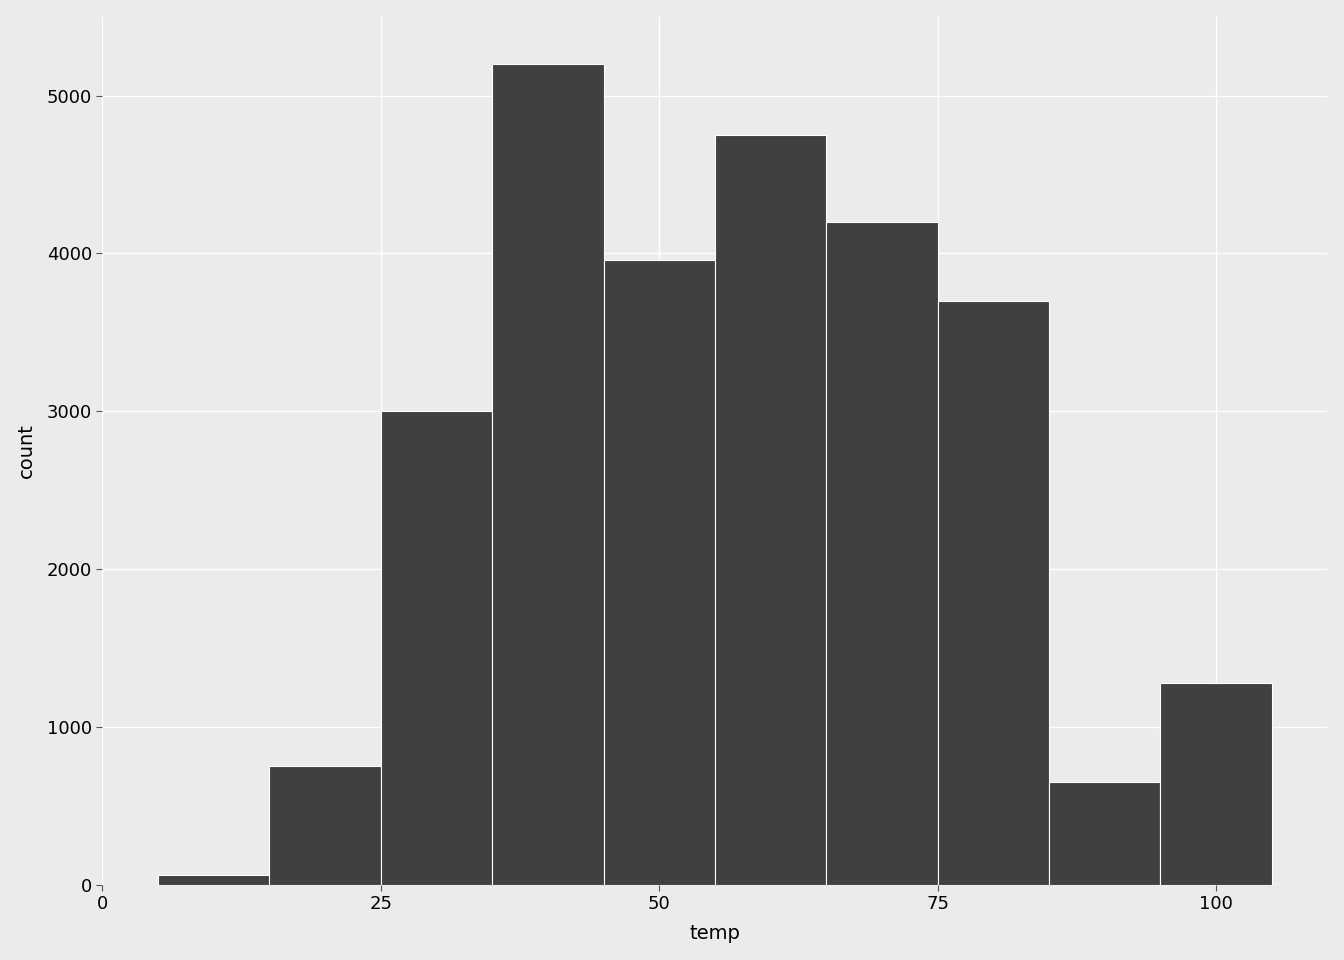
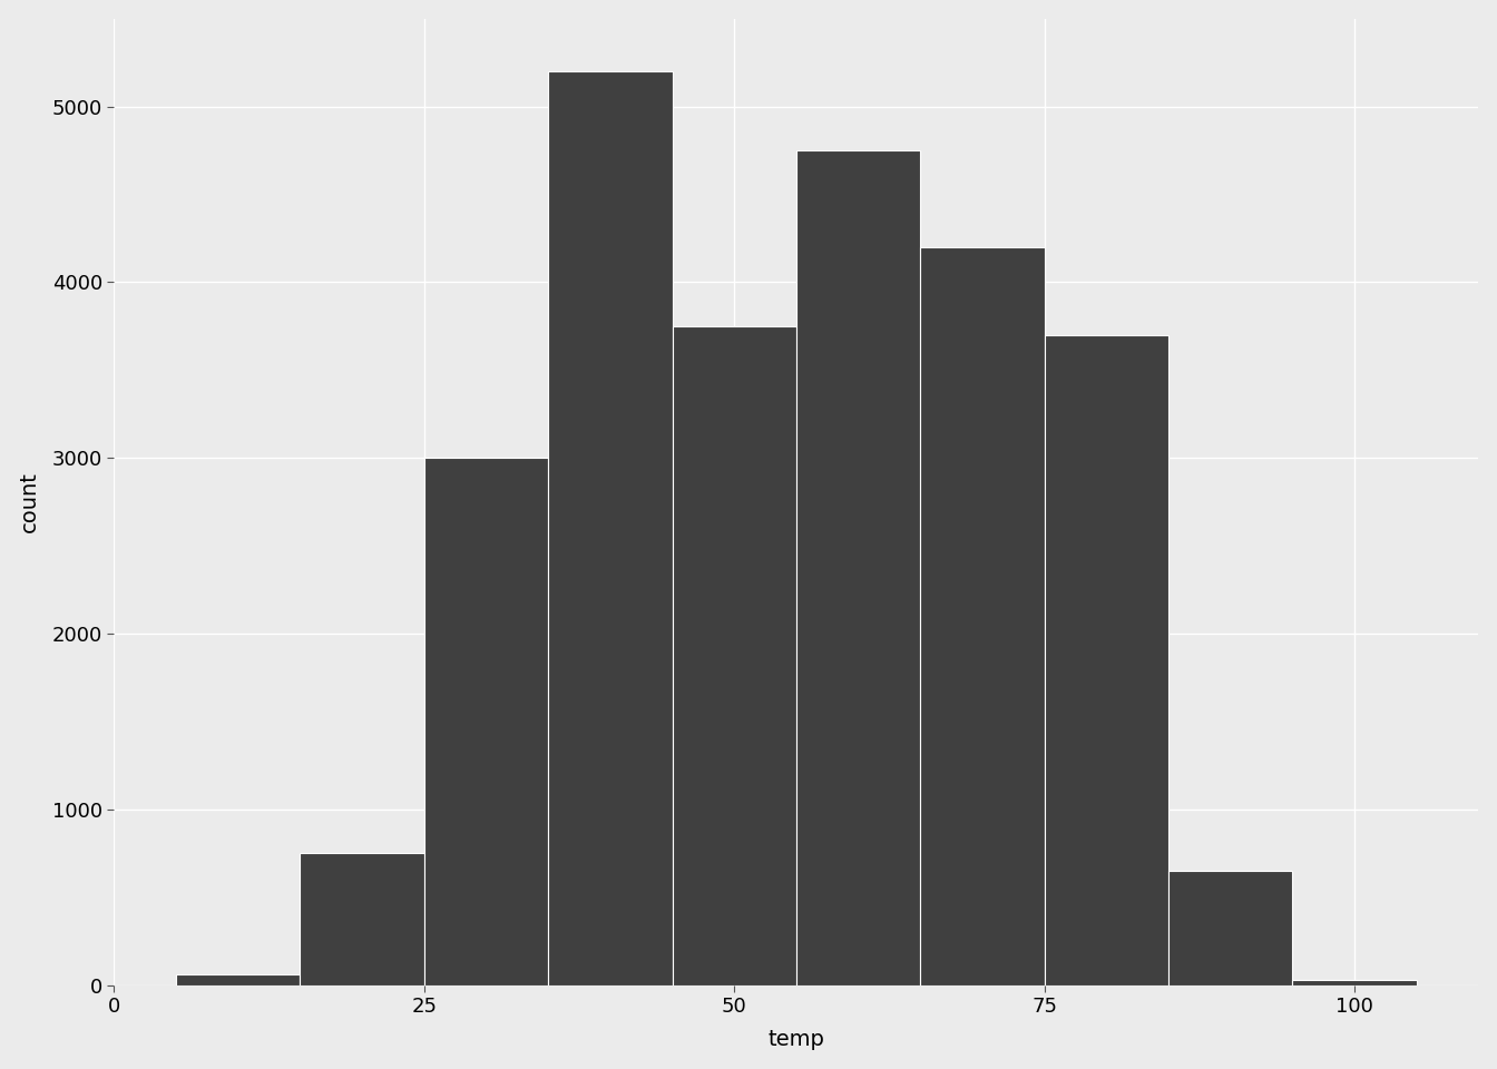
50: 3960 -> 3750
100: 1280 -> 30
